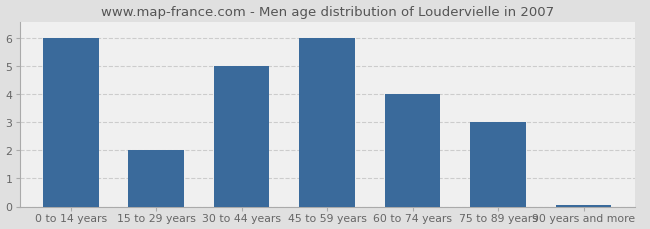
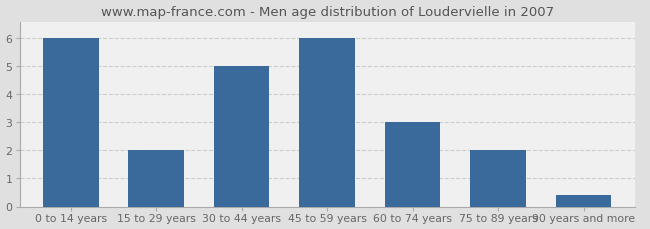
60 to 74 years: 4.00 -> 3.00
75 to 89 years: 3.00 -> 2.00
90 years and more: 0.05 -> 0.40
